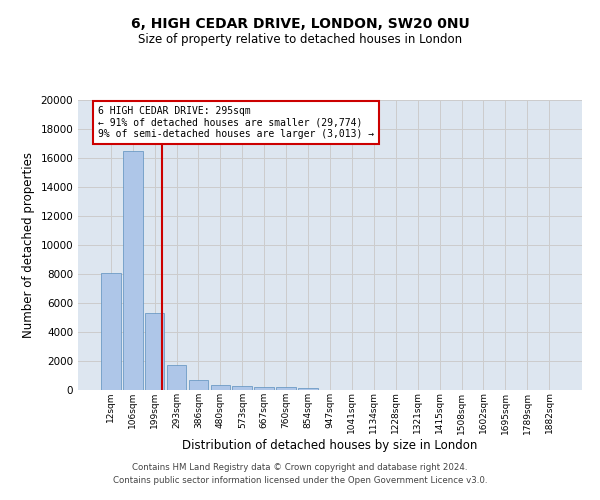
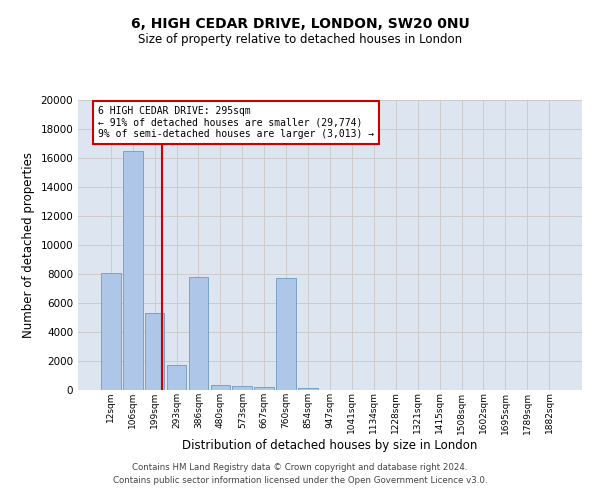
386sqm: 700 -> 7800
760sqm: 200 -> 7700
